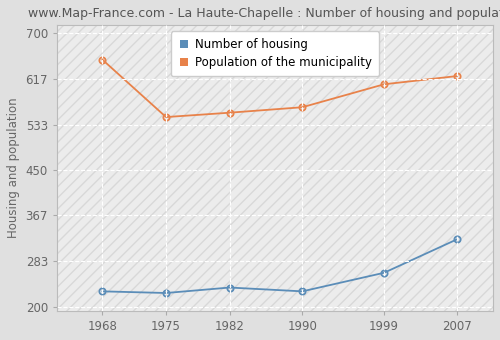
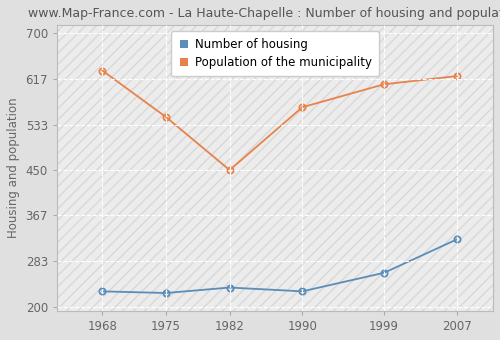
Population of the municipality/1968: 652 -> 632
Population of the municipality/1982: 555 -> 450
